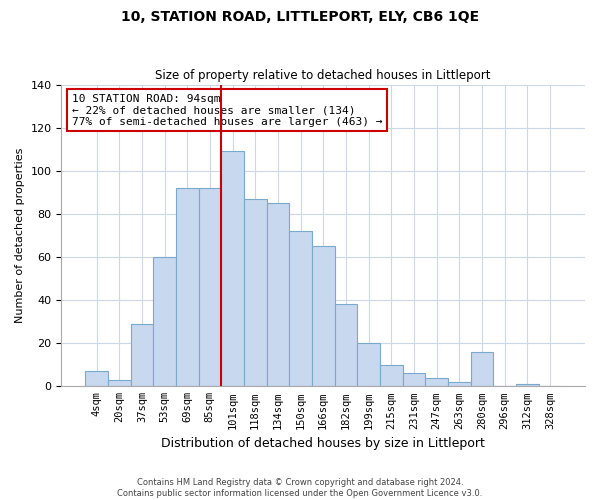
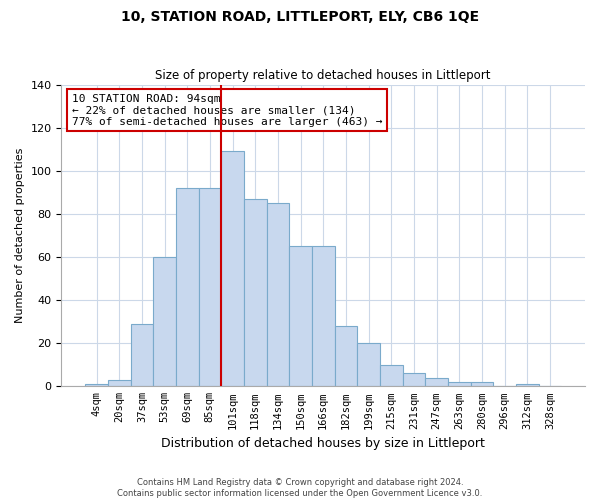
4sqm: 7 -> 1
150sqm: 72 -> 65
182sqm: 38 -> 28
280sqm: 16 -> 2
